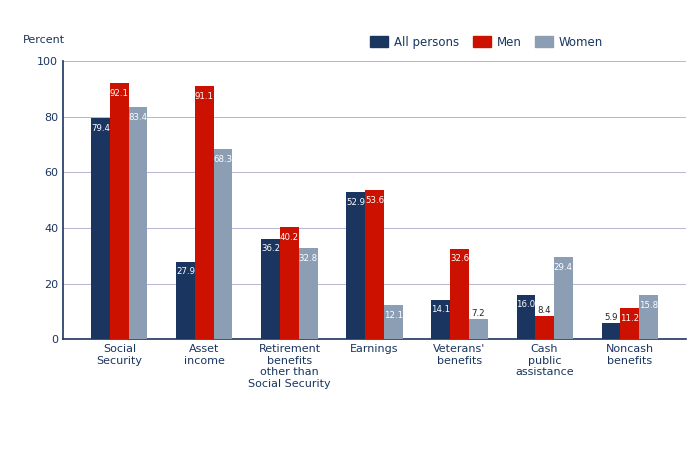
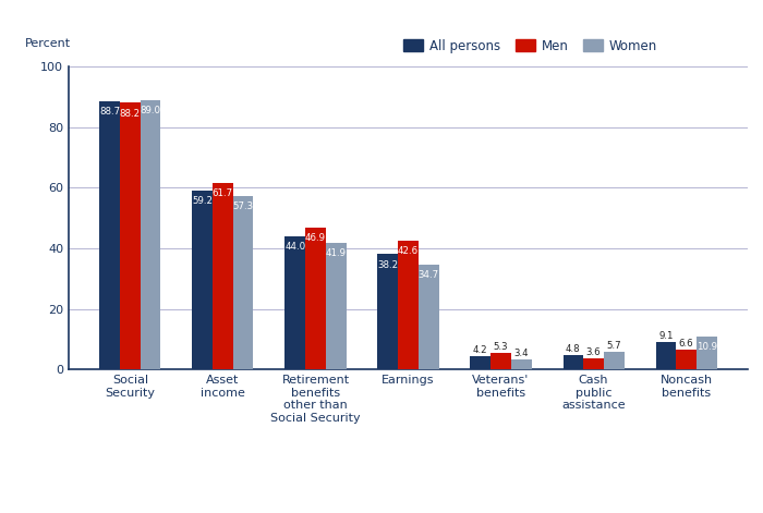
All persons/Social Security: 79.4 -> 88.7
Men/Social Security: 92.1 -> 88.2
Women/Social Security: 83.4 -> 89.0
All persons/Asset income: 27.9 -> 59.2
Men/Asset income: 91.1 -> 61.7
Women/Asset income: 68.3 -> 57.3
All persons/Retirement benefits other than Social Security: 36.2 -> 44.0
Men/Retirement benefits other than Social Security: 40.2 -> 46.9
Women/Retirement benefits other than Social Security: 32.8 -> 41.9
All persons/Earnings: 52.9 -> 38.2
Men/Earnings: 53.6 -> 42.6
Women/Earnings: 12.1 -> 34.7
All persons/Veterans' benefits: 14.1 -> 4.2
Men/Veterans' benefits: 32.6 -> 5.3
Women/Veterans' benefits: 7.2 -> 3.4
All persons/Cash public assistance: 16.0 -> 4.8
Men/Cash public assistance: 8.4 -> 3.6
Women/Cash public assistance: 29.4 -> 5.7
All persons/Noncash benefits: 5.9 -> 9.1
Men/Noncash benefits: 11.2 -> 6.6
Women/Noncash benefits: 15.8 -> 10.9
